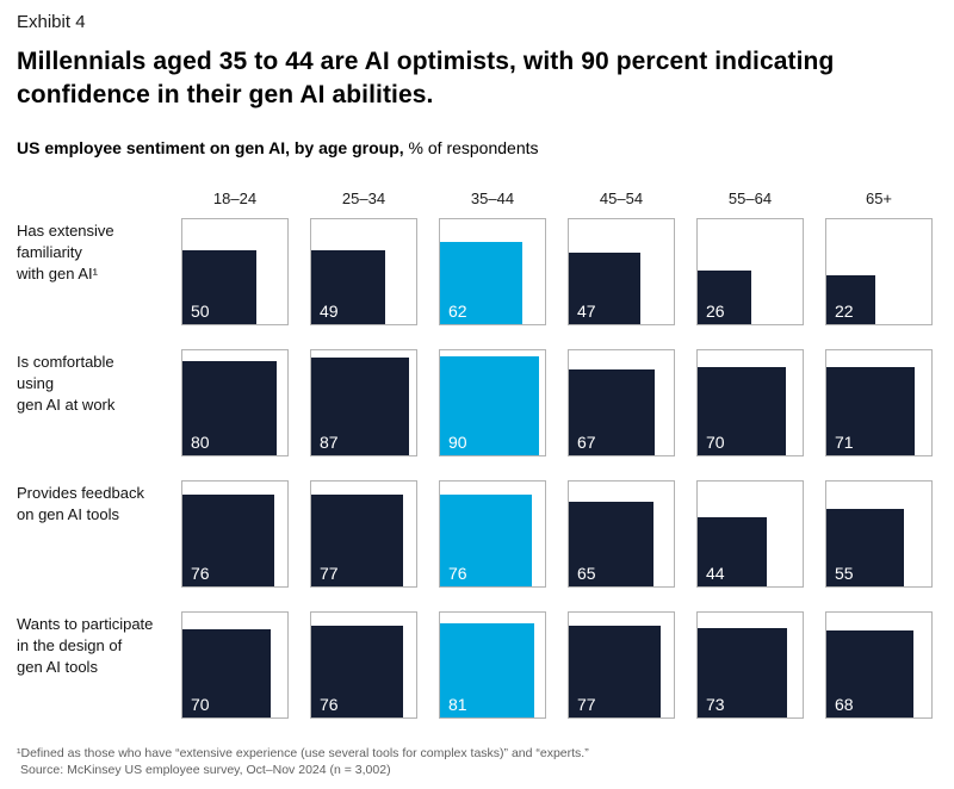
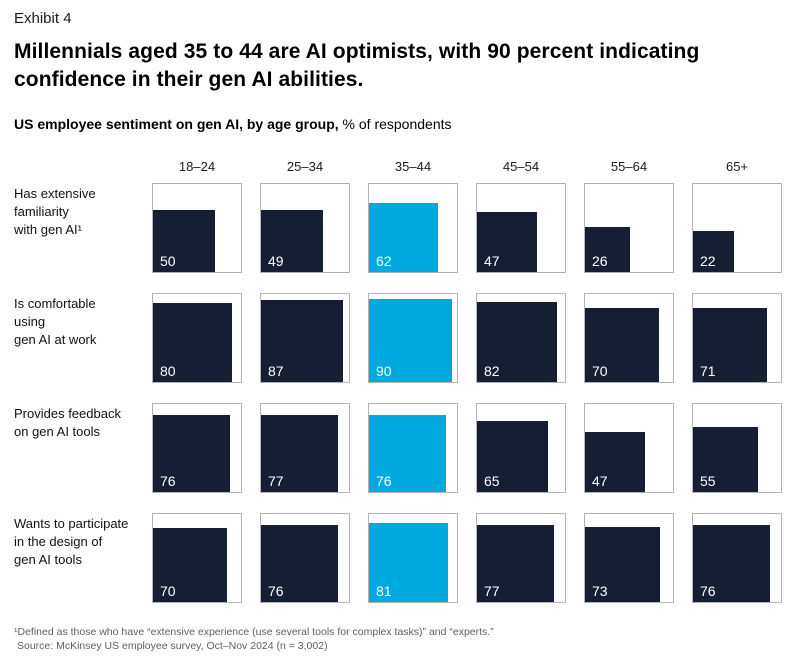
Is comfortable using gen AI at work/45–54: 67 -> 82
Provides feedback on gen AI tools/55–64: 44 -> 47
Wants to participate in the design of gen AI tools/65+: 68 -> 76
